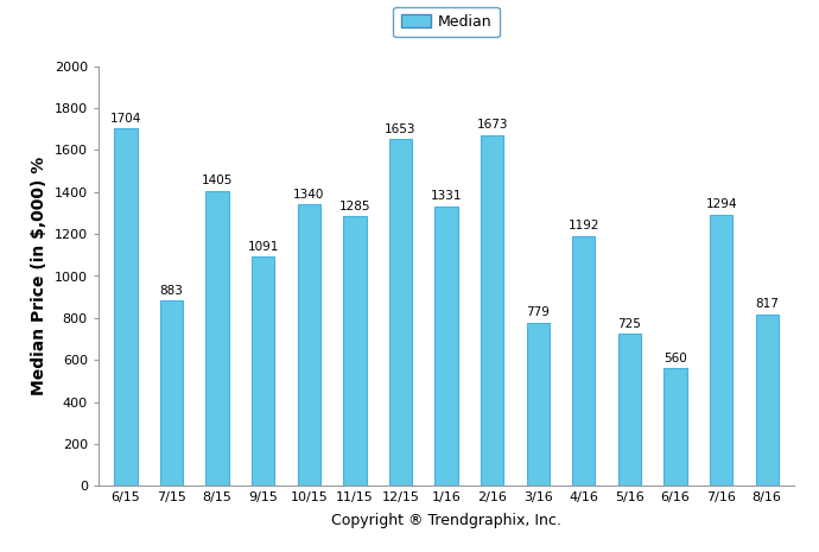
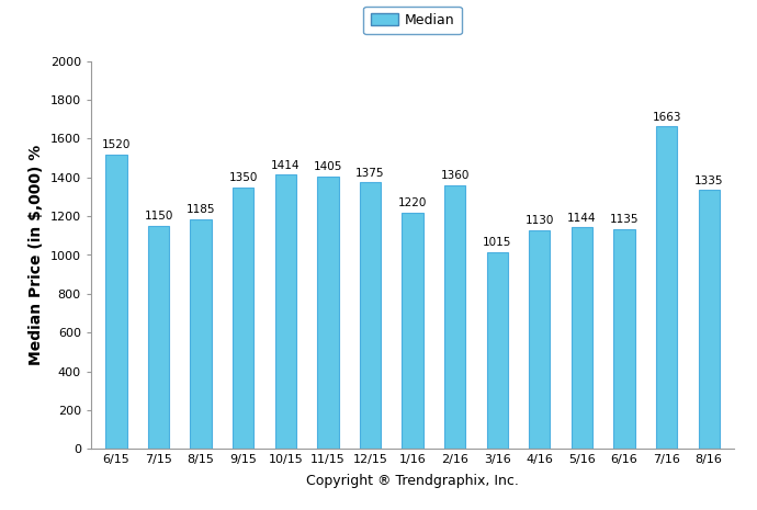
6/15: 1704 -> 1520
7/15: 883 -> 1150
8/15: 1405 -> 1185
9/15: 1091 -> 1350
10/15: 1340 -> 1414
11/15: 1285 -> 1405
12/15: 1653 -> 1375
1/16: 1331 -> 1220
2/16: 1673 -> 1360
3/16: 779 -> 1015
4/16: 1192 -> 1130
5/16: 725 -> 1144
6/16: 560 -> 1135
7/16: 1294 -> 1663
8/16: 817 -> 1335
